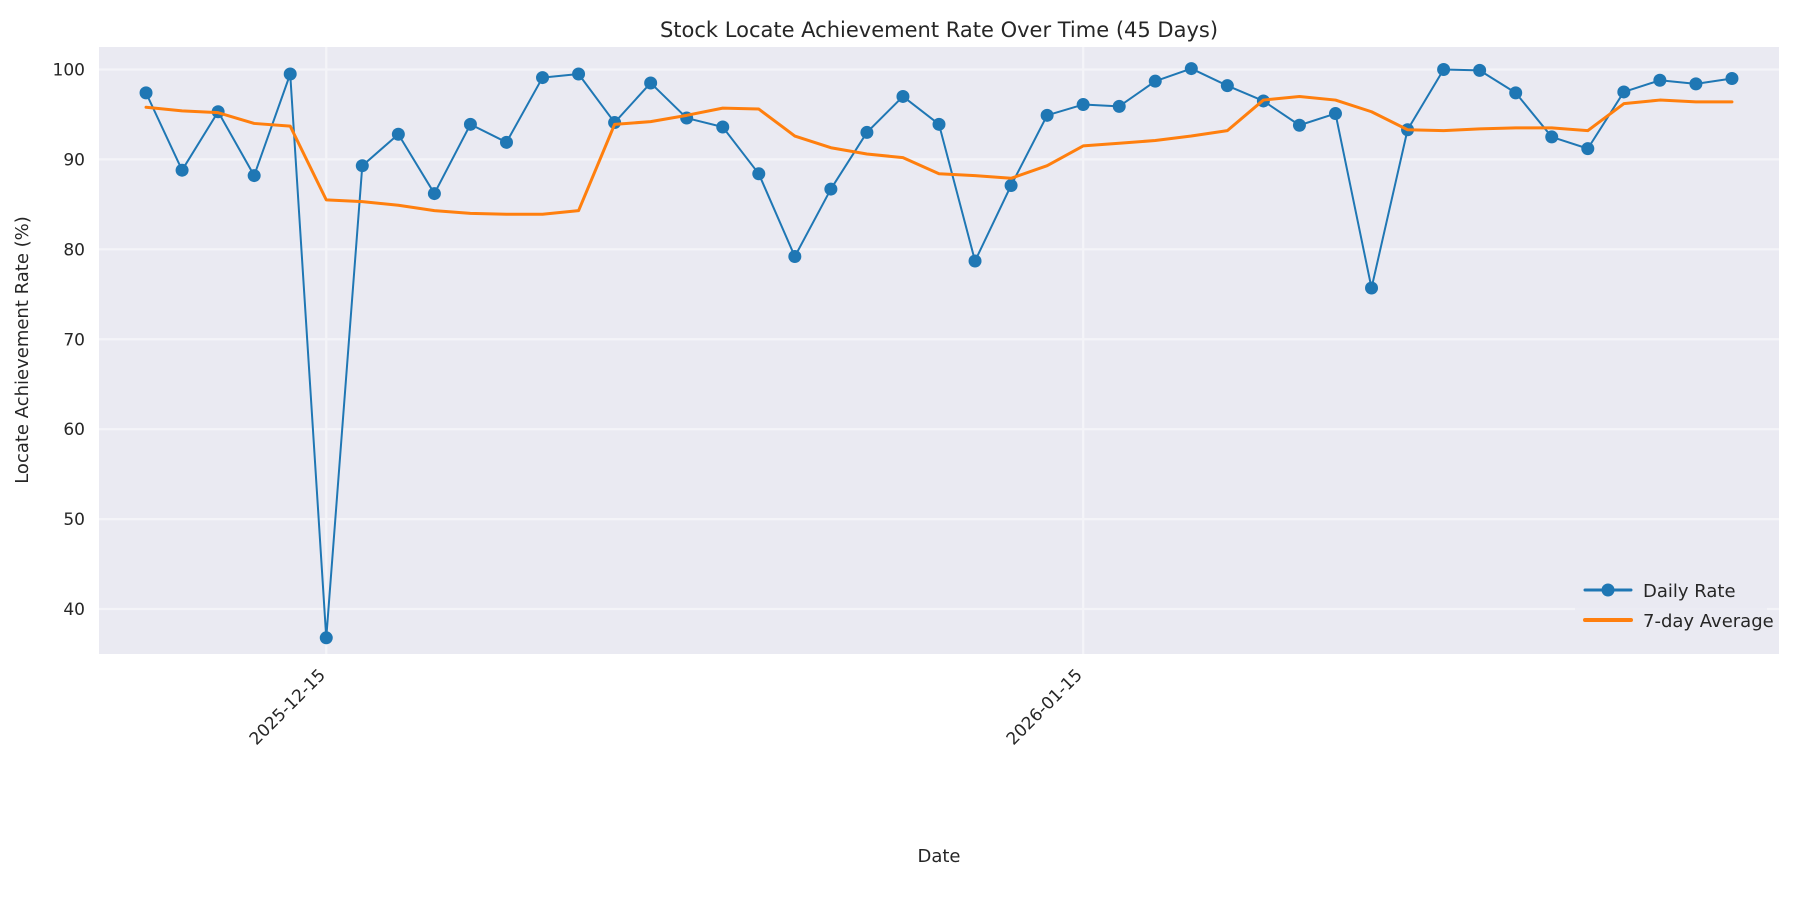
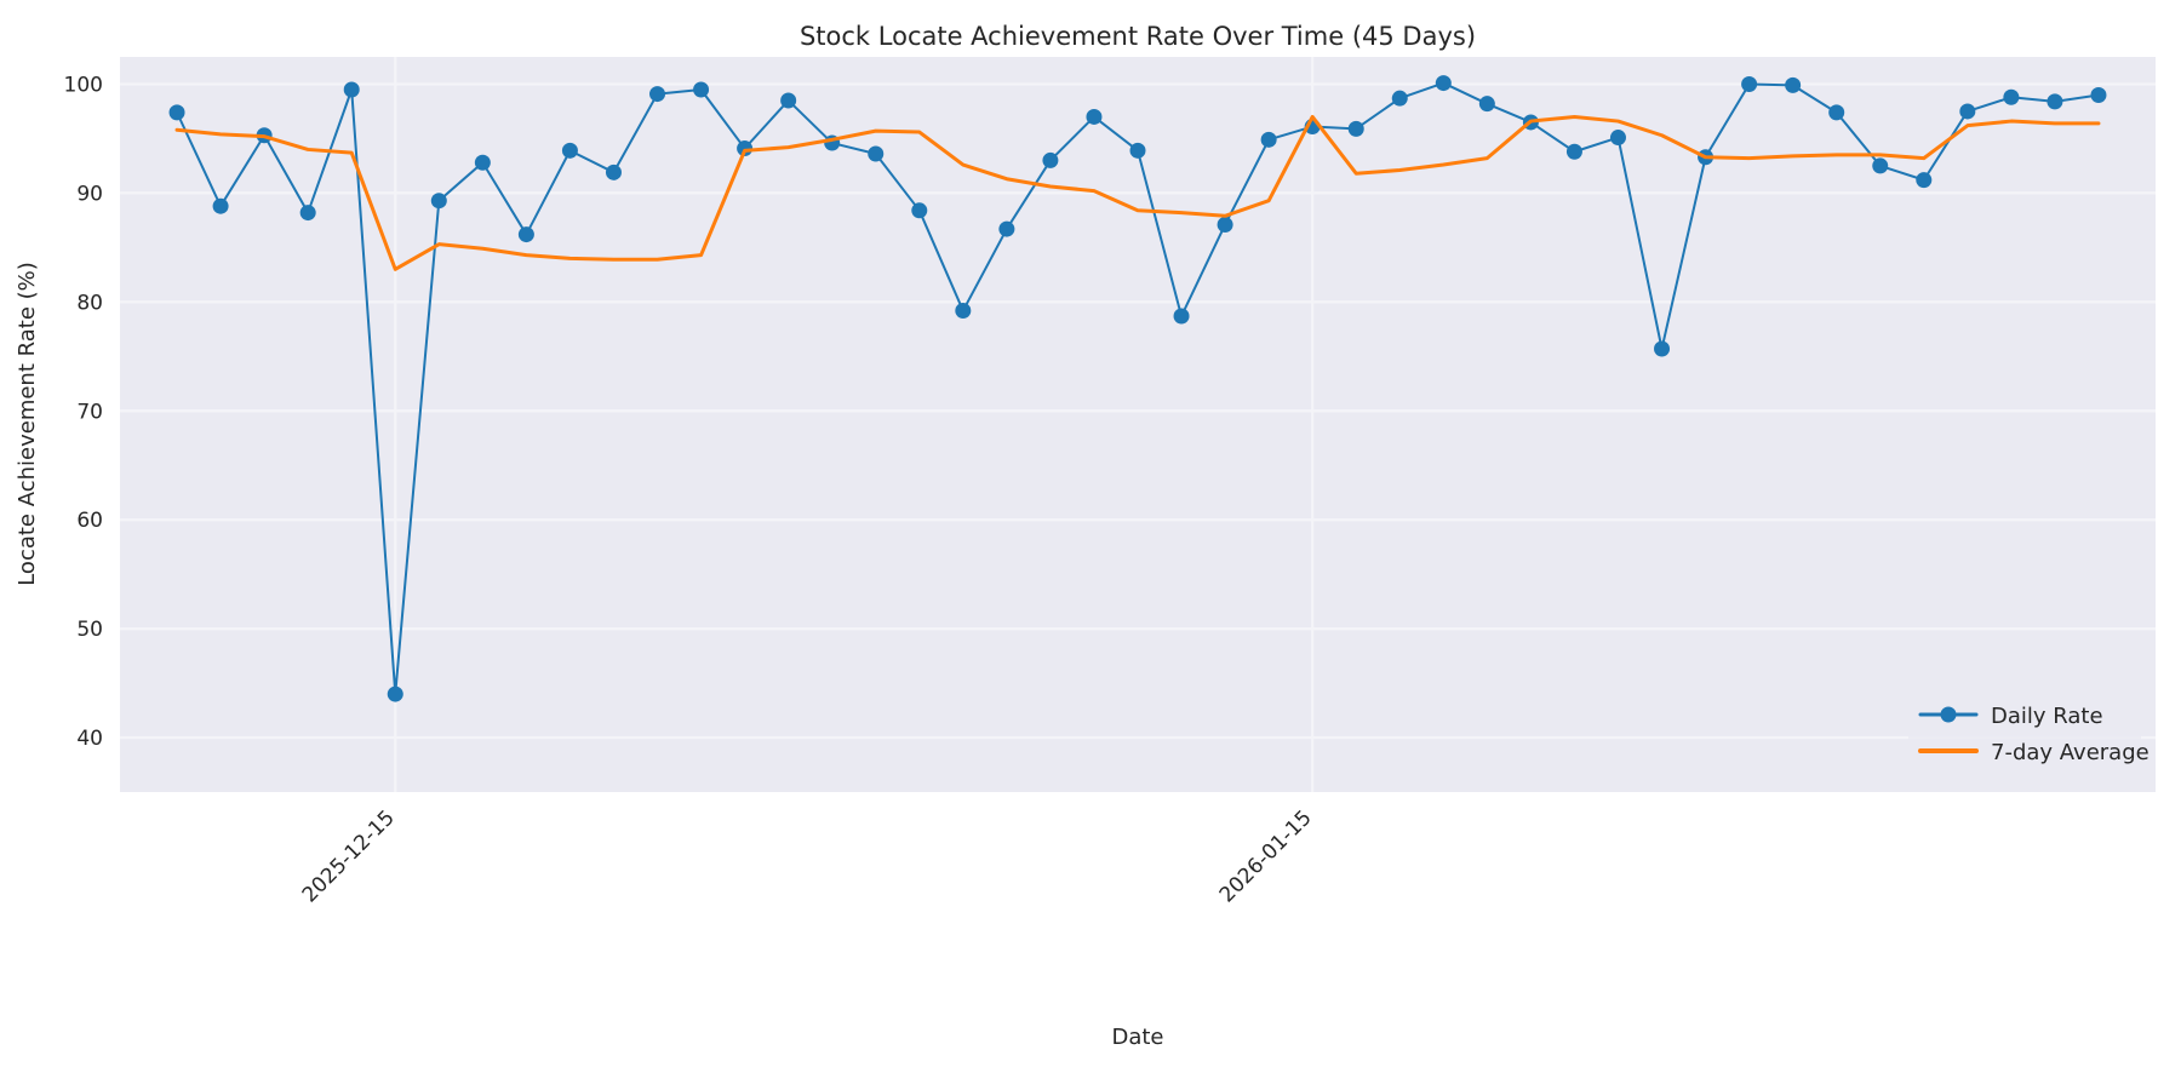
Daily Rate/2025-12-15: 37 -> 44
7-day Average/2025-12-15: 86 -> 83
7-day Average/2026-01-15: 92 -> 97
